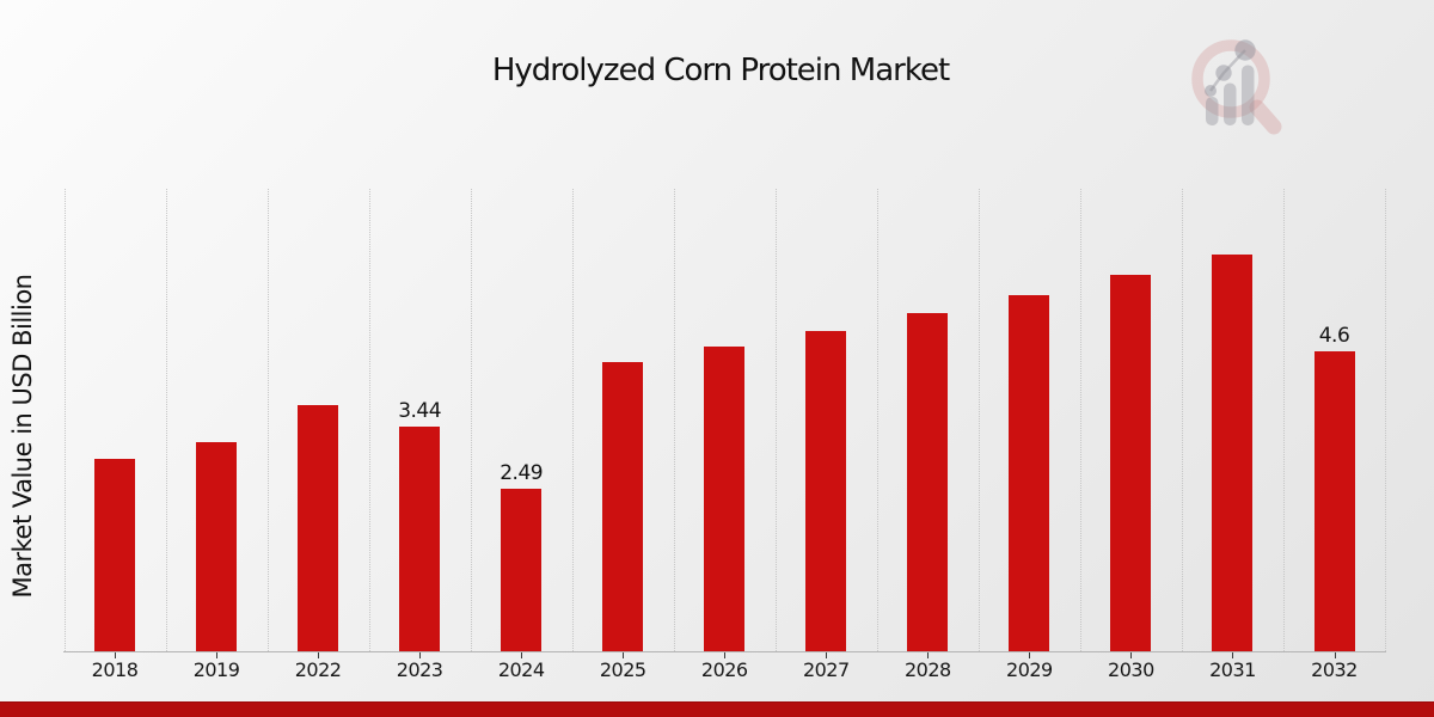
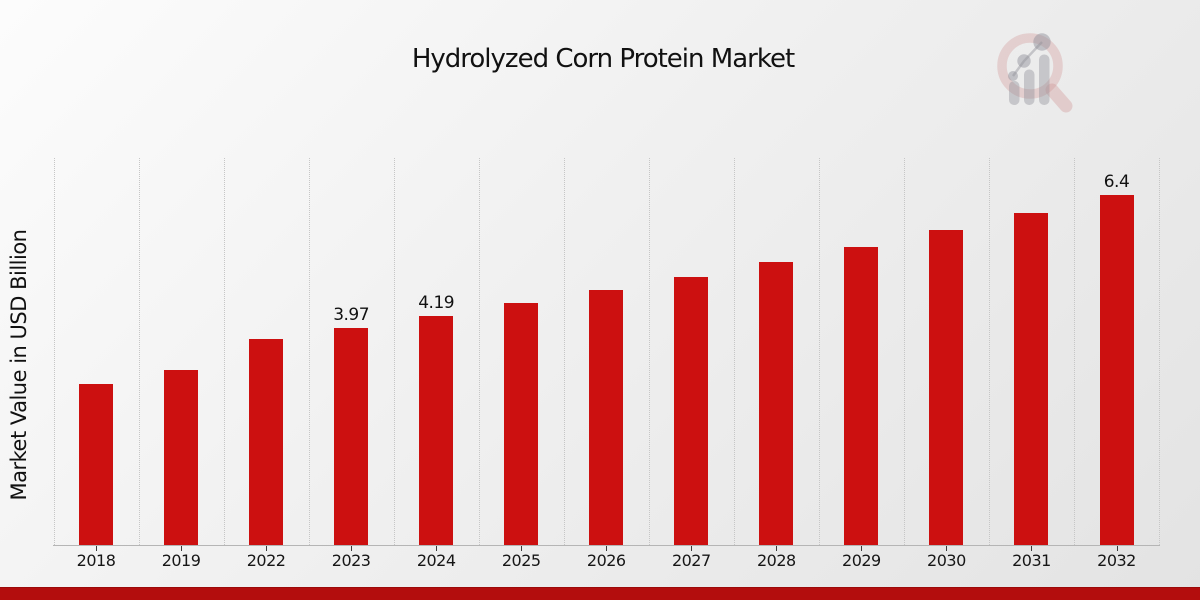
2023: 3.44 -> 3.97
2024: 2.49 -> 4.19
2032: 4.6 -> 6.4
